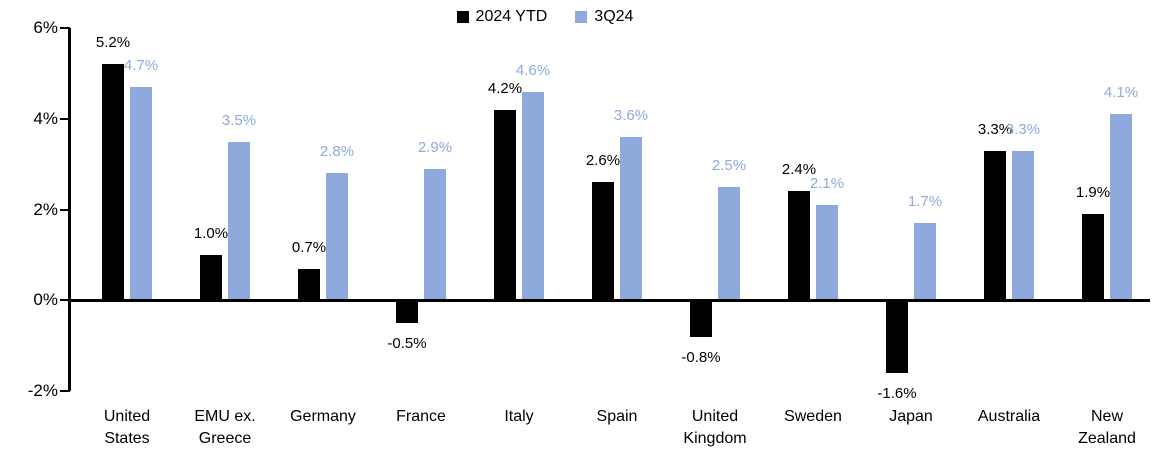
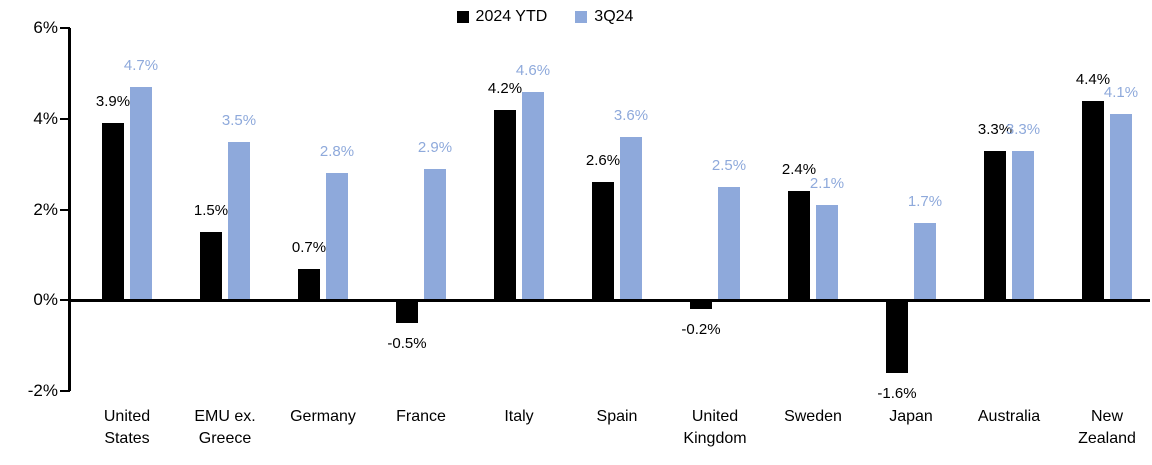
2024 YTD/United States: 5.2% -> 3.9%
2024 YTD/EMU ex. Greece: 1.0% -> 1.5%
2024 YTD/United Kingdom: -0.8% -> -0.2%
2024 YTD/New Zealand: 1.9% -> 4.4%
